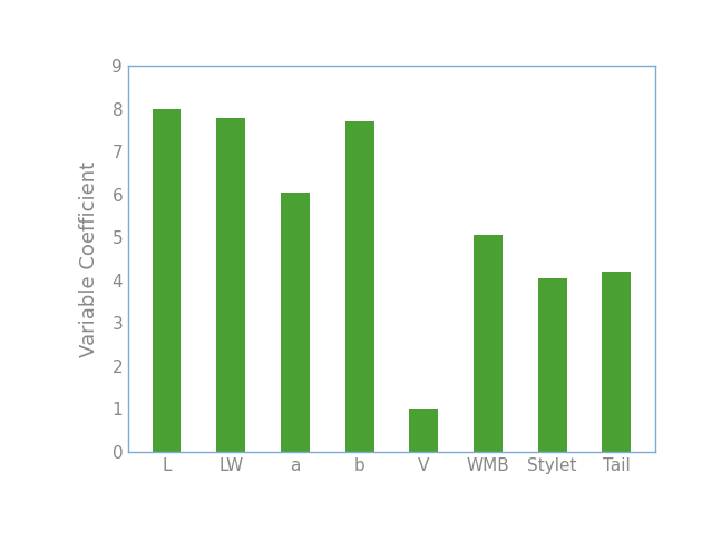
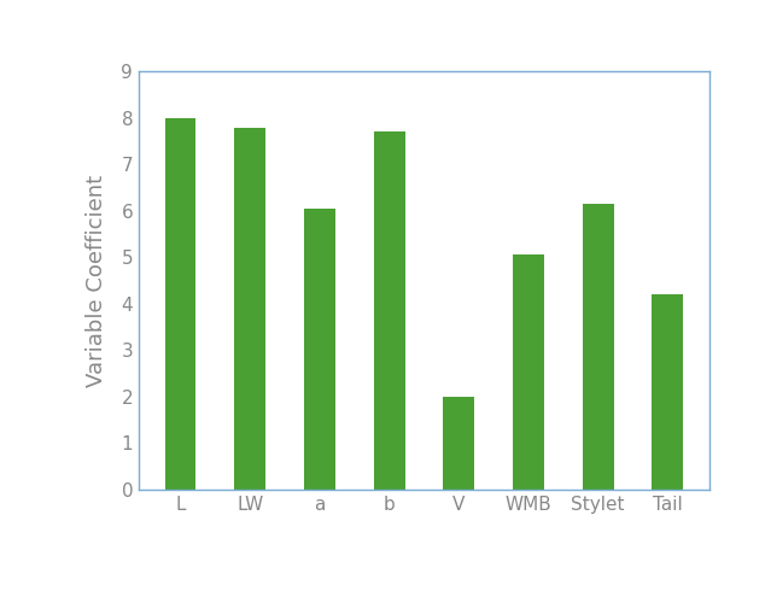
V: 1.00 -> 2.00
Stylet: 4.05 -> 6.15
